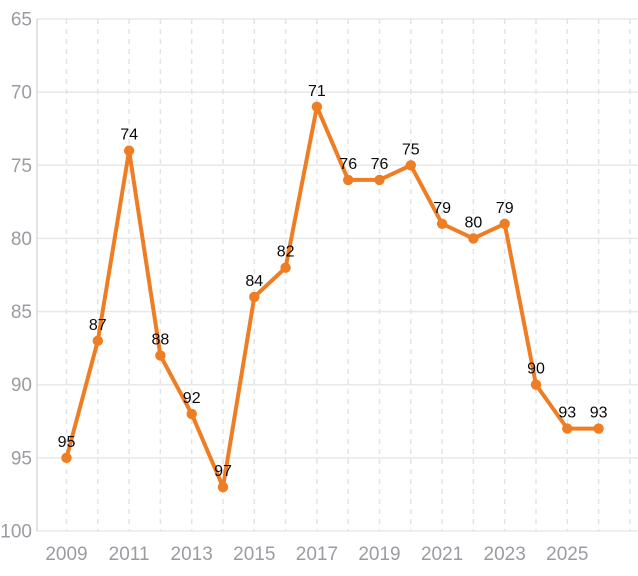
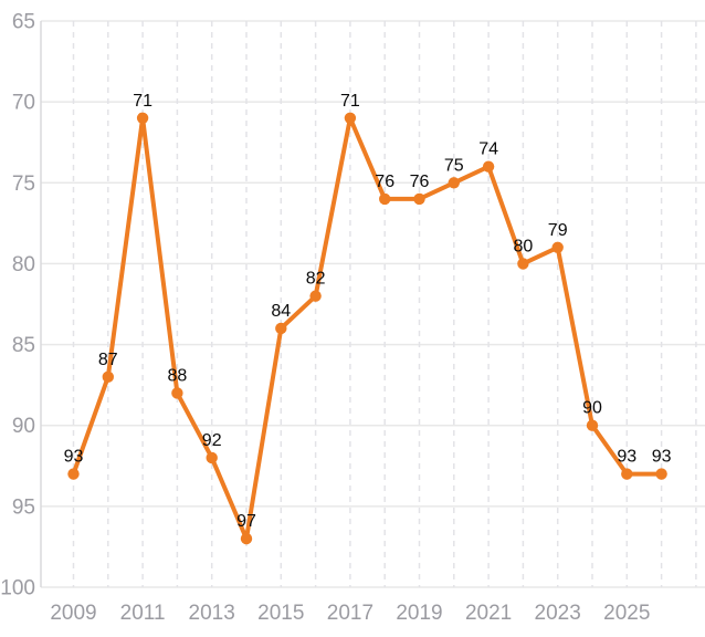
2009: 95 -> 93
2011: 74 -> 71
2021: 79 -> 74
